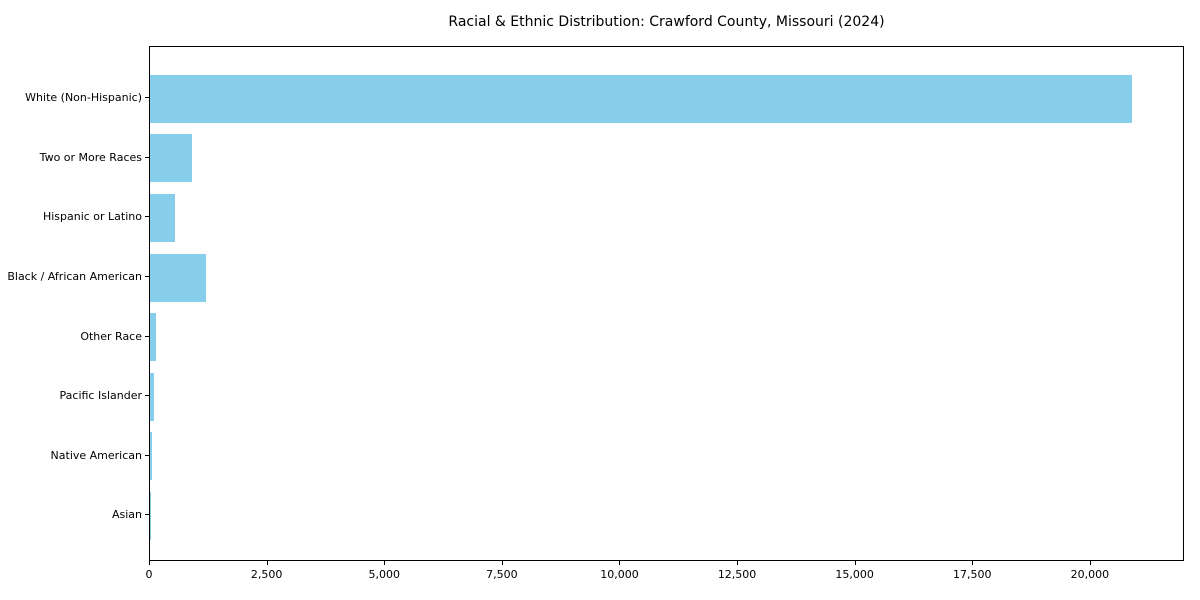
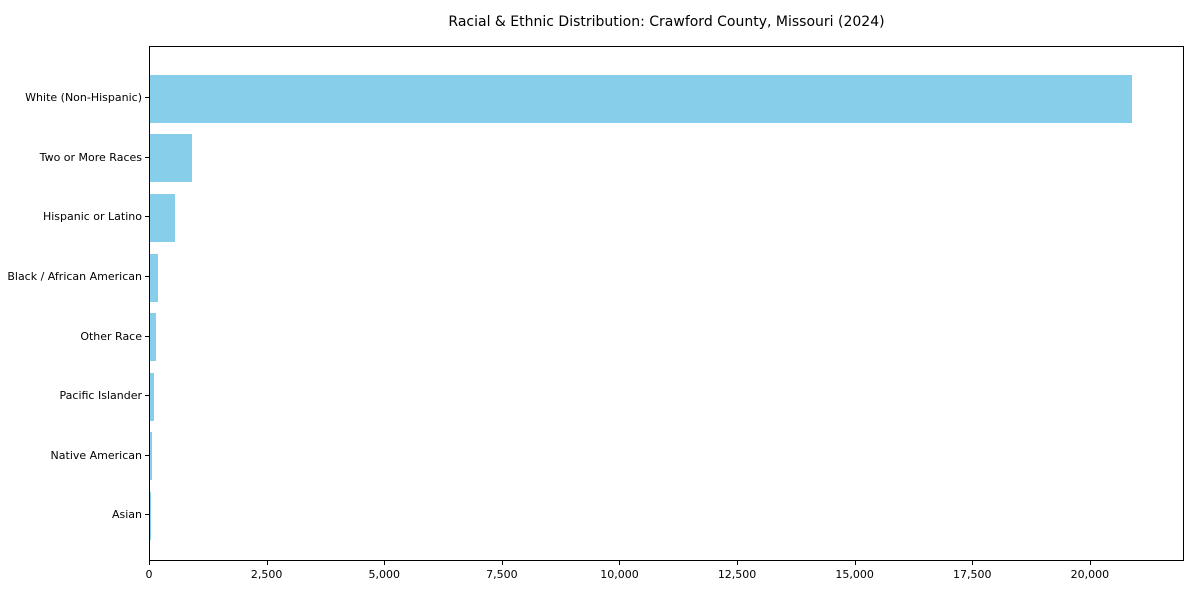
Black / African American: 1200 -> 200
